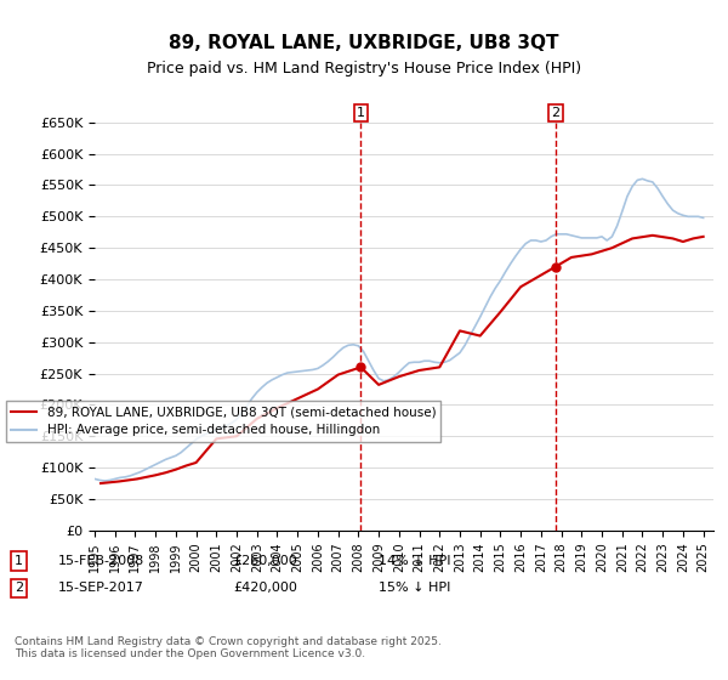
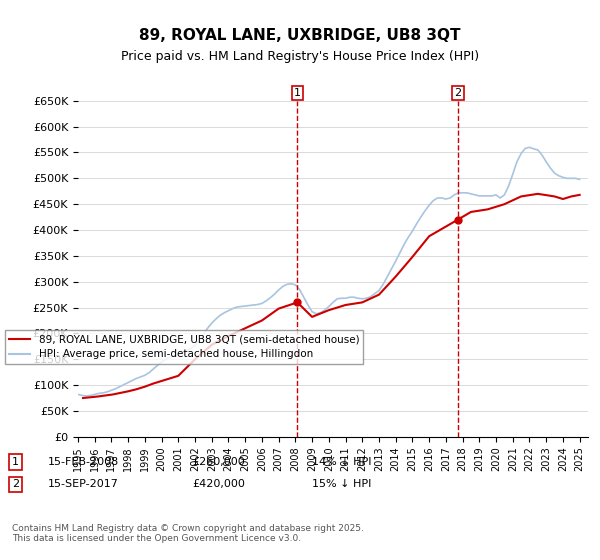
89, ROYAL LANE, UXBRIDGE, UB8 3QT (semi-detached house)/2001: £146K -> £118K
89, ROYAL LANE, UXBRIDGE, UB8 3QT (semi-detached house)/2013: £318K -> £275K
